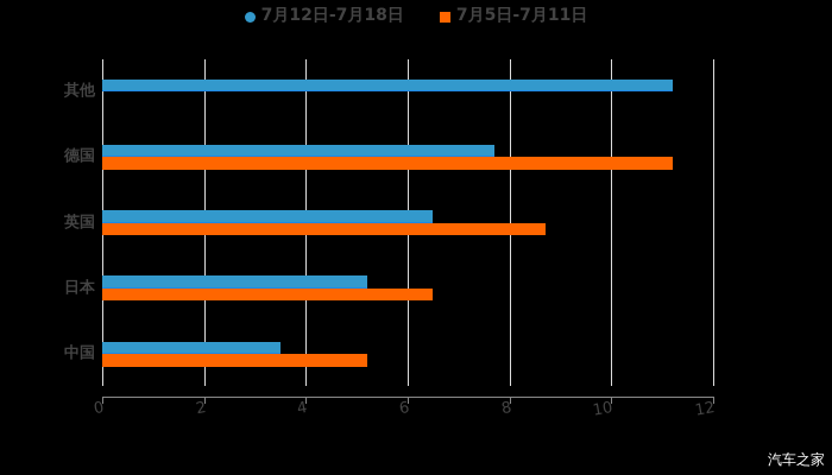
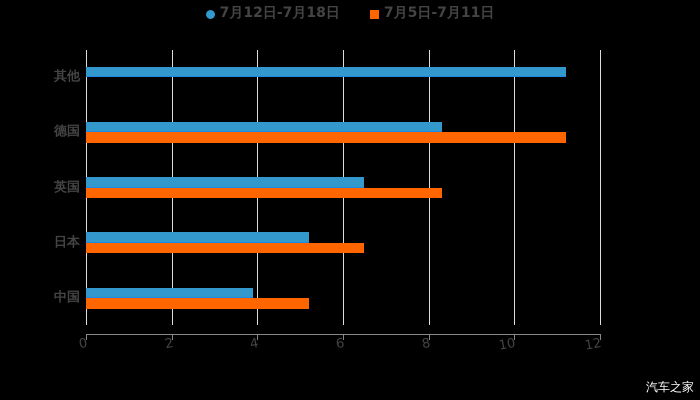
7月12日-7月18日/德国: 7.7 -> 8.3
7月5日-7月11日/英国: 8.7 -> 8.3
7月12日-7月18日/中国: 3.5 -> 3.9
